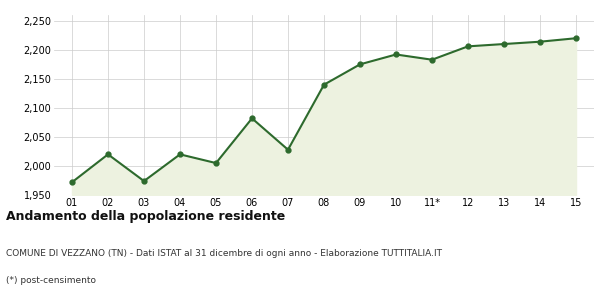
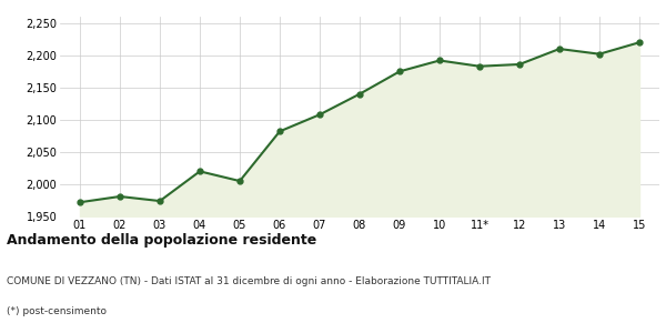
02: 2,020 -> 1,981
07: 2,028 -> 2,108
12: 2,206 -> 2,186
14: 2,214 -> 2,202
